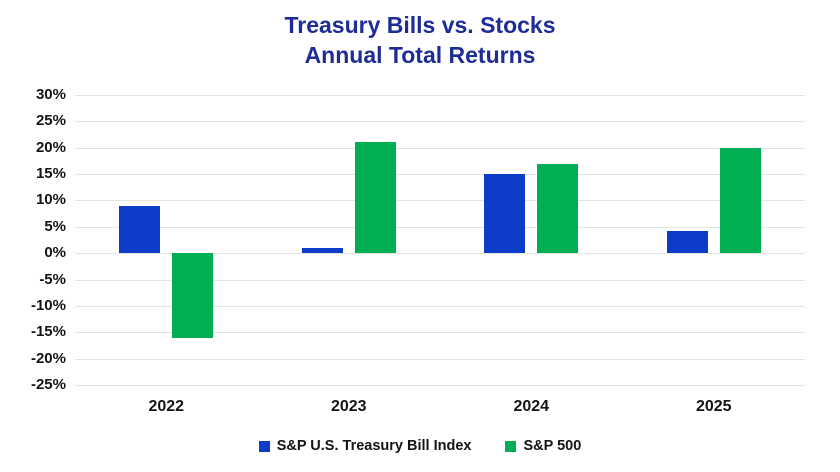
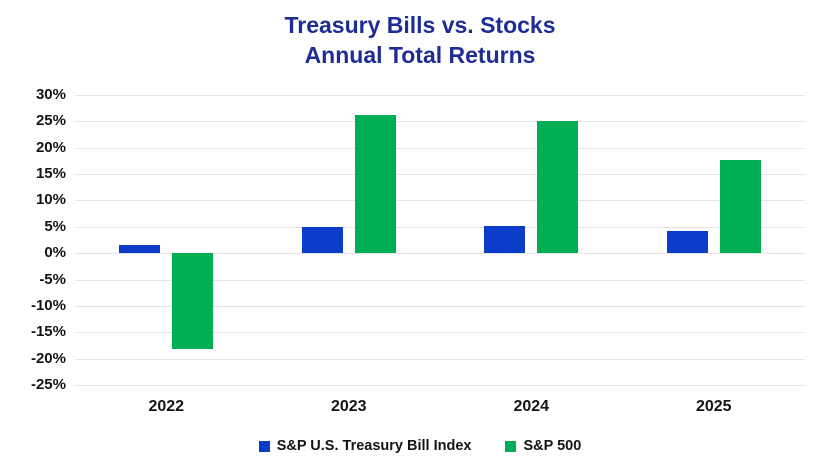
S&P U.S. Treasury Bill Index/2022: 9% -> 2%
S&P 500/2022: -16% -> -18%
S&P U.S. Treasury Bill Index/2023: 1% -> 5%
S&P 500/2023: 21% -> 26%
S&P U.S. Treasury Bill Index/2024: 15% -> 5%
S&P 500/2024: 17% -> 25%
S&P 500/2025: 20% -> 18%
